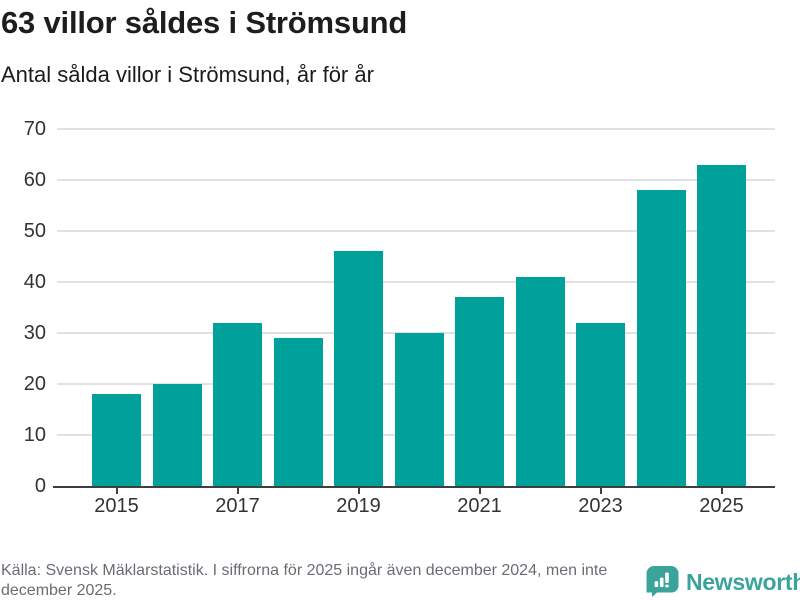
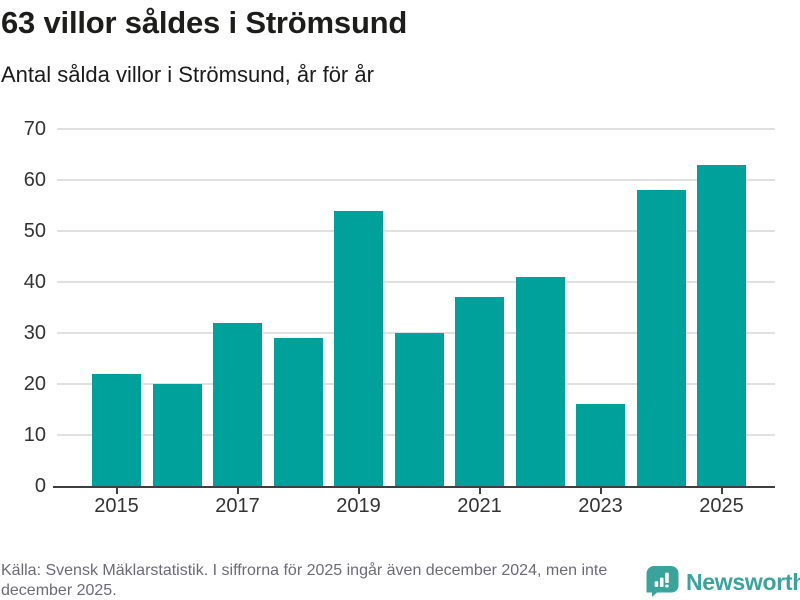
2015: 18 -> 22
2019: 46 -> 54
2023: 32 -> 16
